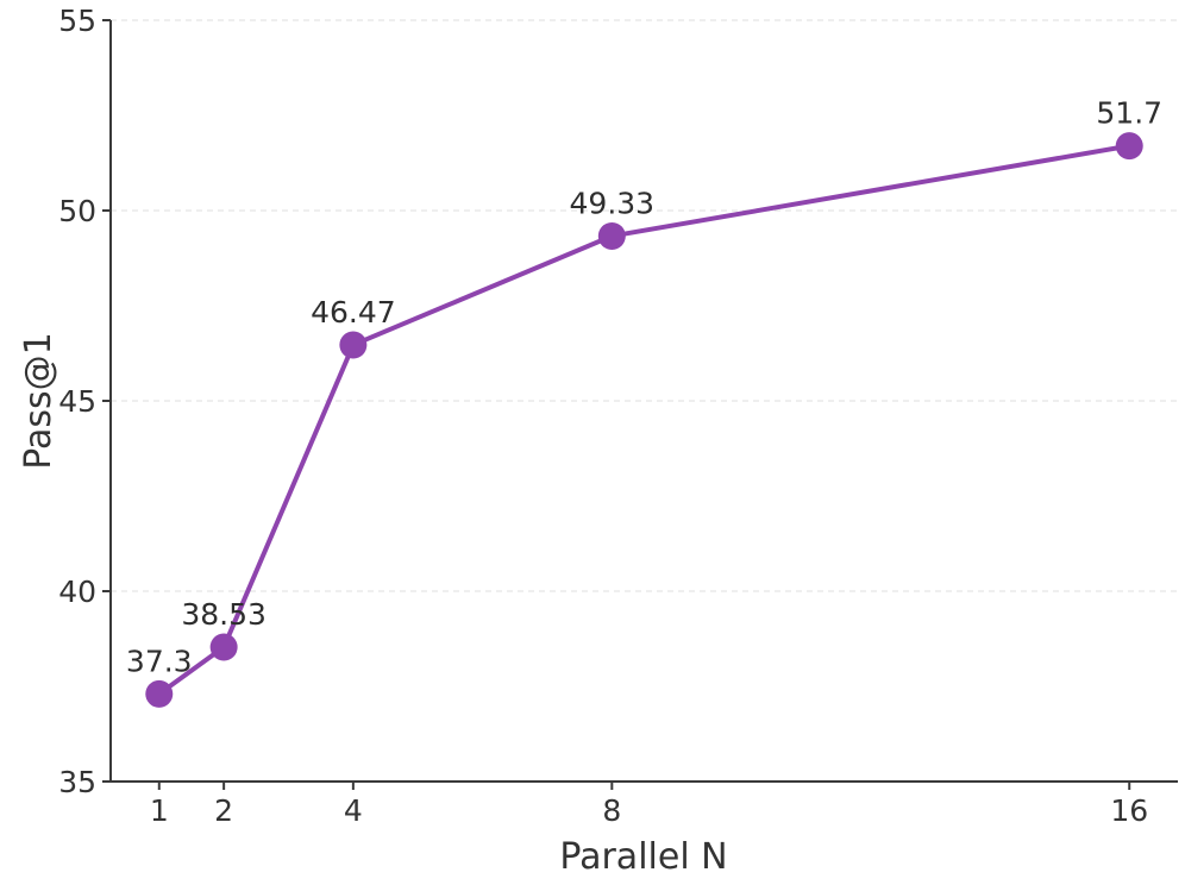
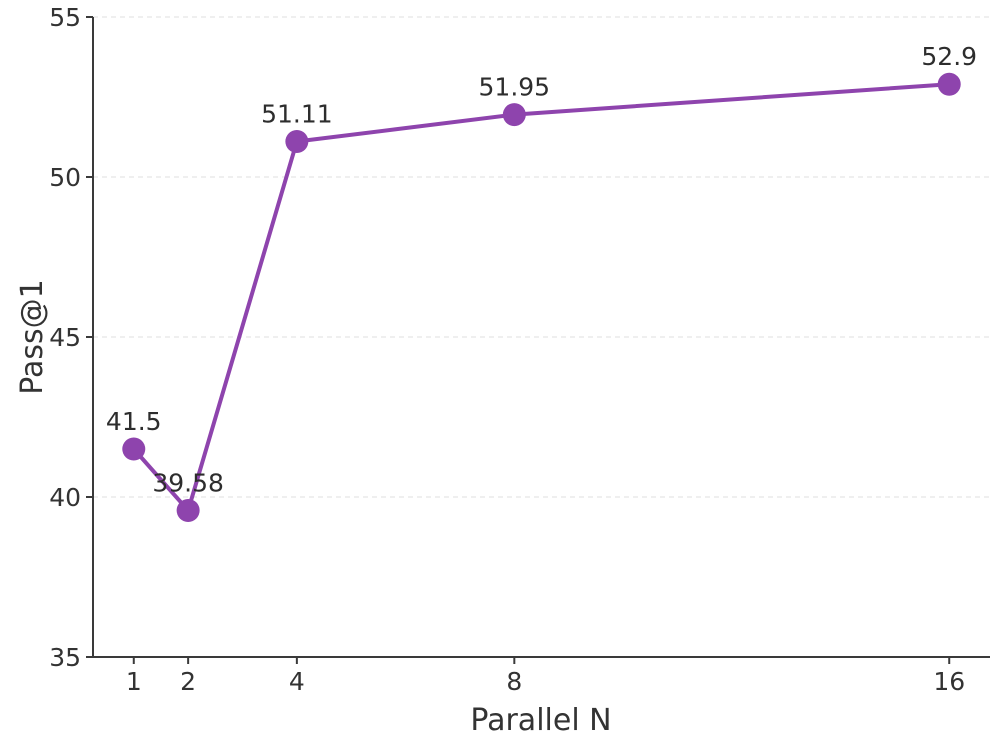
1: 37.3 -> 41.5
2: 38.53 -> 39.58
4: 46.47 -> 51.11
8: 49.33 -> 51.95
16: 51.7 -> 52.9
